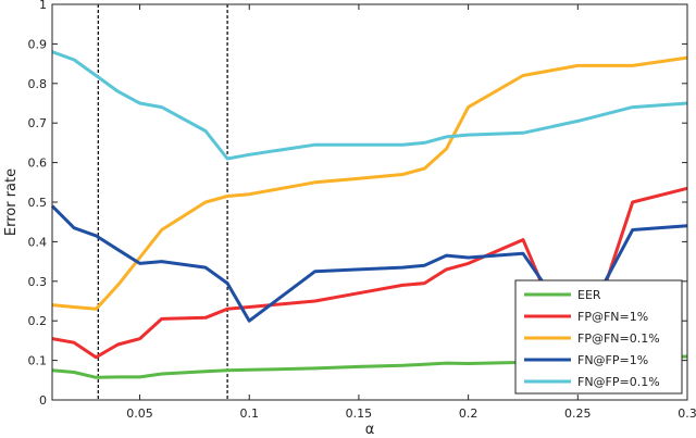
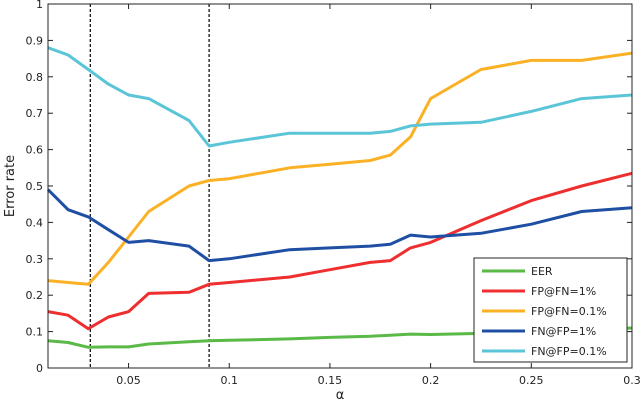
FN@FP=1%/0.1: 0.20 -> 0.30
FP@FN=1%/0.25: 0.08 -> 0.46
FN@FP=1%/0.25: 0.17 -> 0.40
